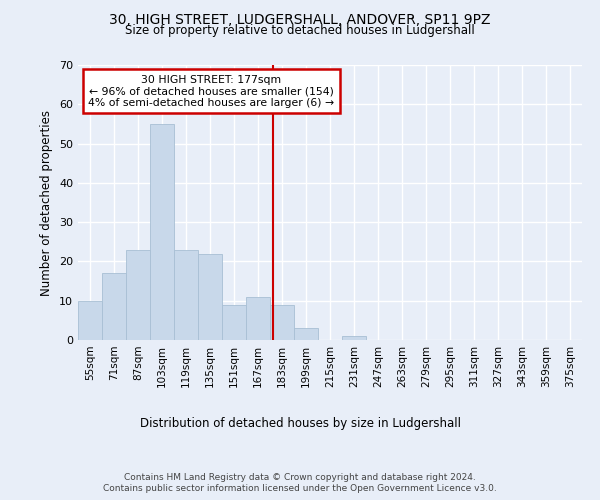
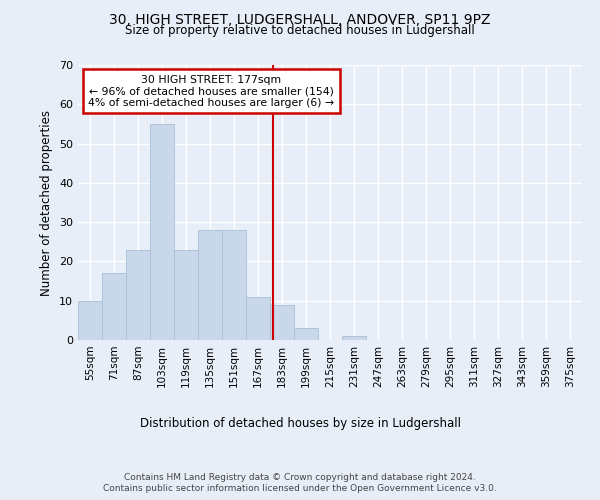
135sqm: 22 -> 28
151sqm: 9 -> 28
